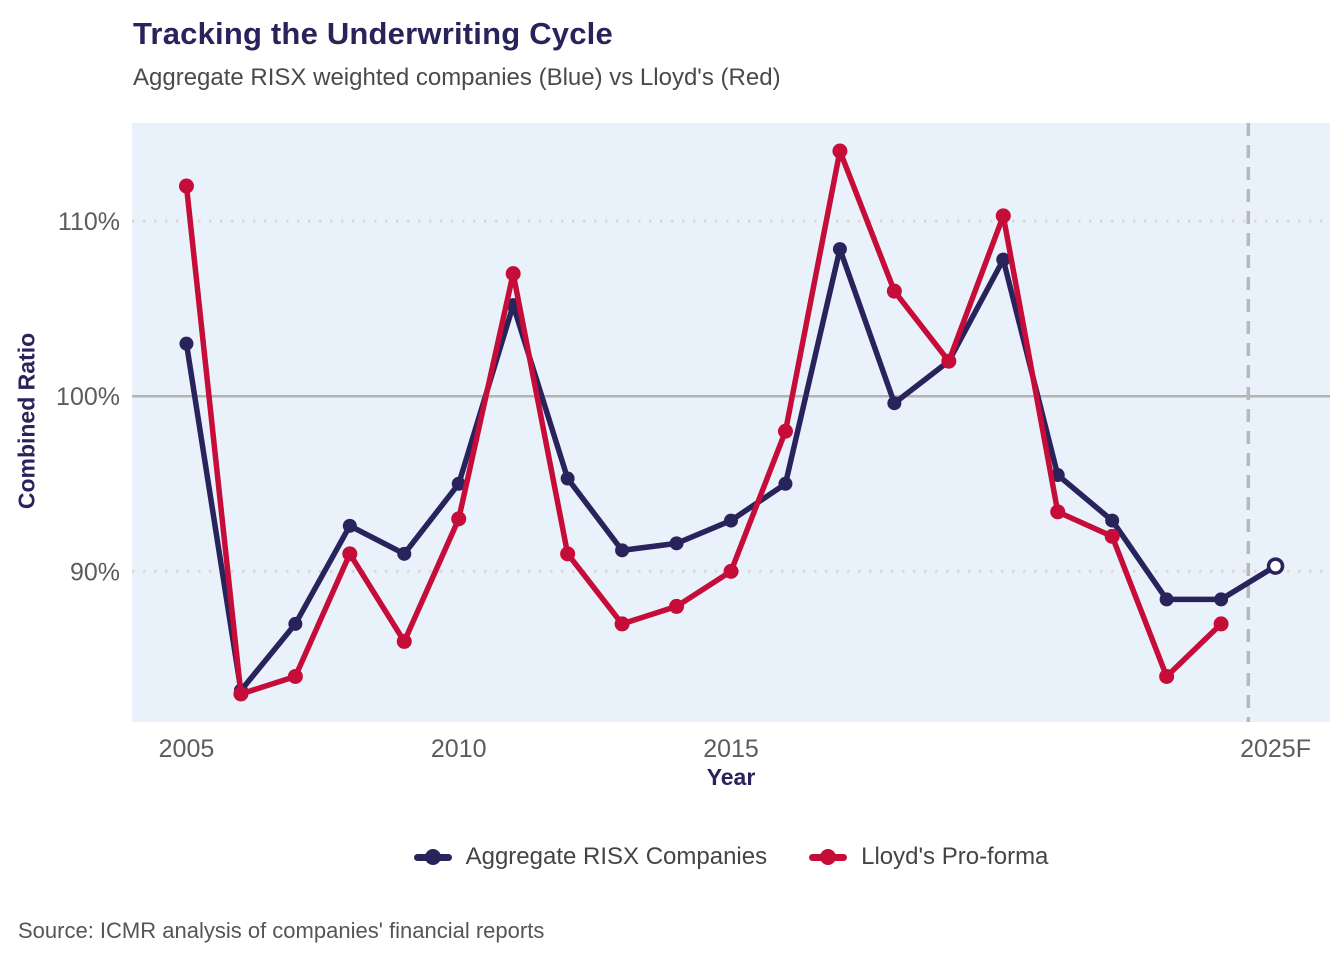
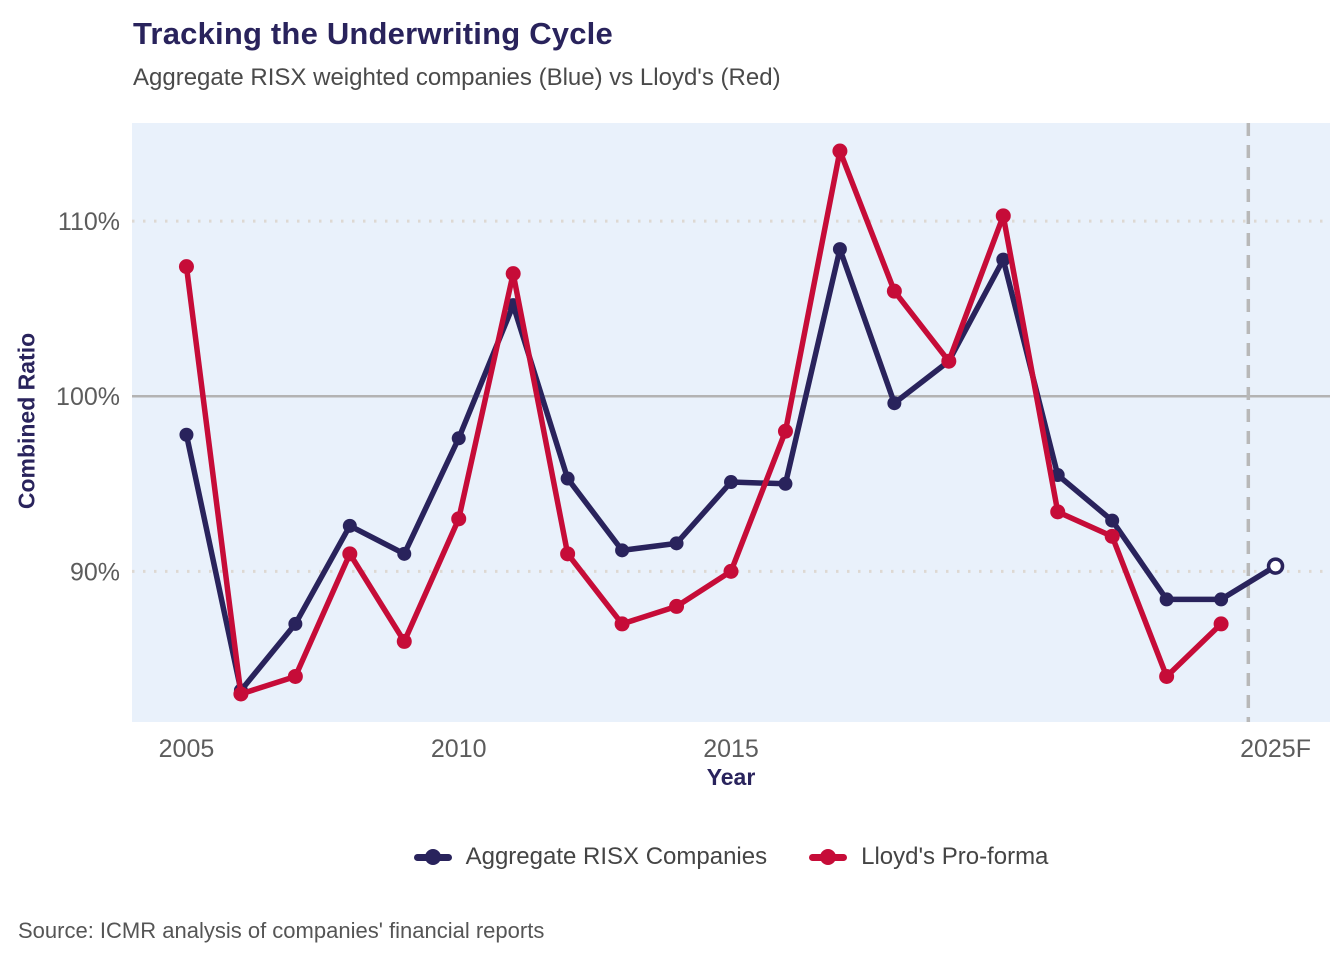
Aggregate RISX Companies/2005: 103.0% -> 97.8%
Lloyd's Pro-forma/2005: 112.0% -> 107.4%
Aggregate RISX Companies/2010: 95.0% -> 97.6%
Aggregate RISX Companies/2015: 92.9% -> 95.1%
